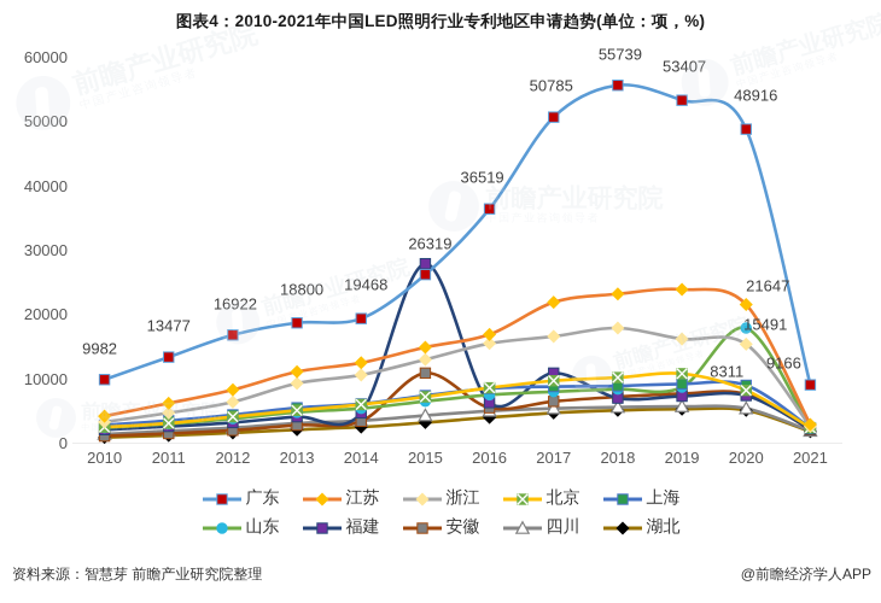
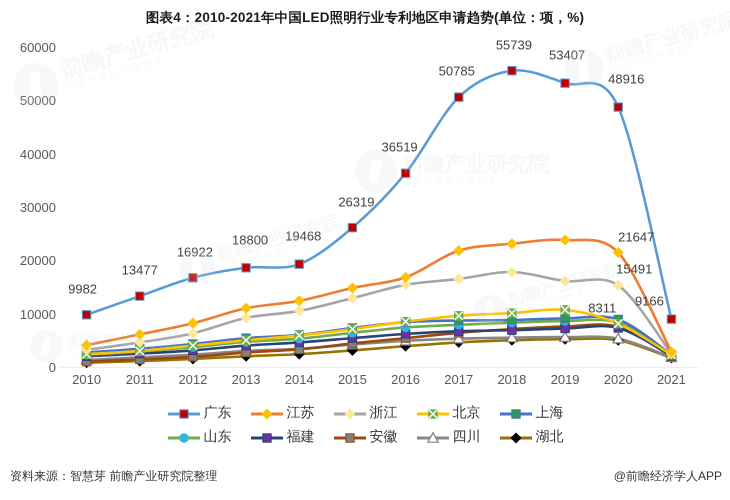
福建/2015: 28000 -> 6000
安徽/2015: 11000 -> 5000
福建/2017: 11000 -> 7000
山东/2020: 18000 -> 8000
